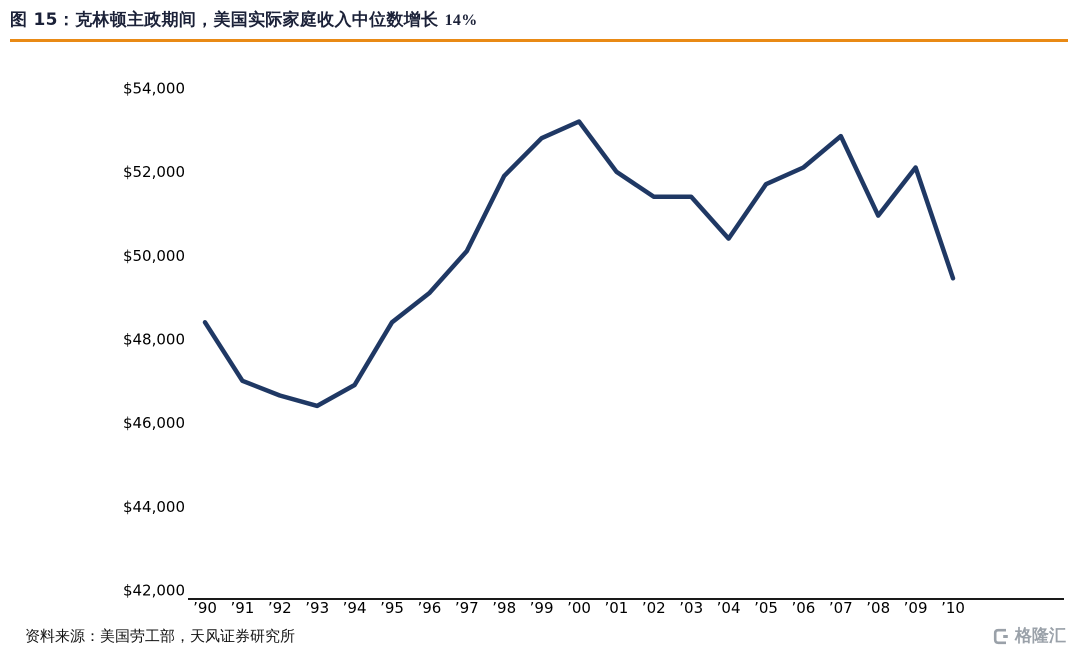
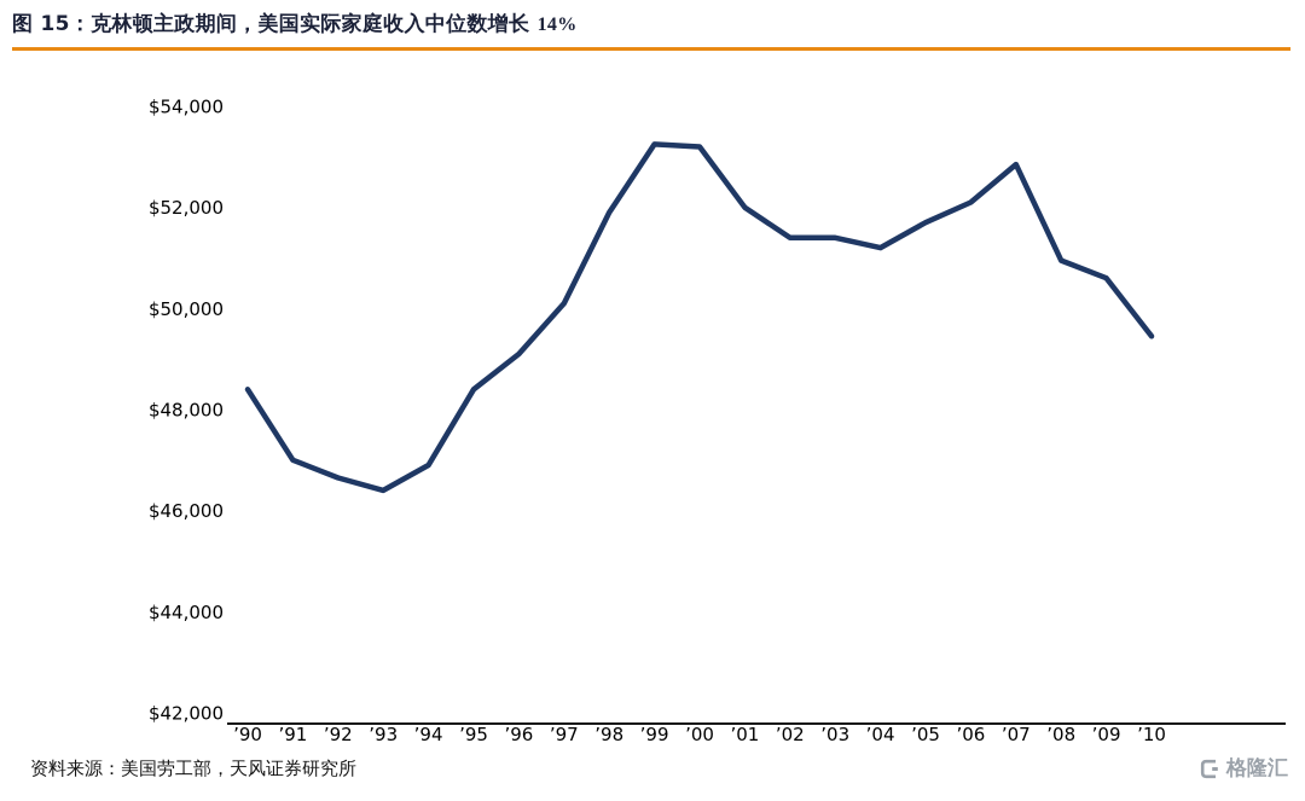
’99: $52800 -> $53200
’04: $50400 -> $51200
’09: $52100 -> $50600
